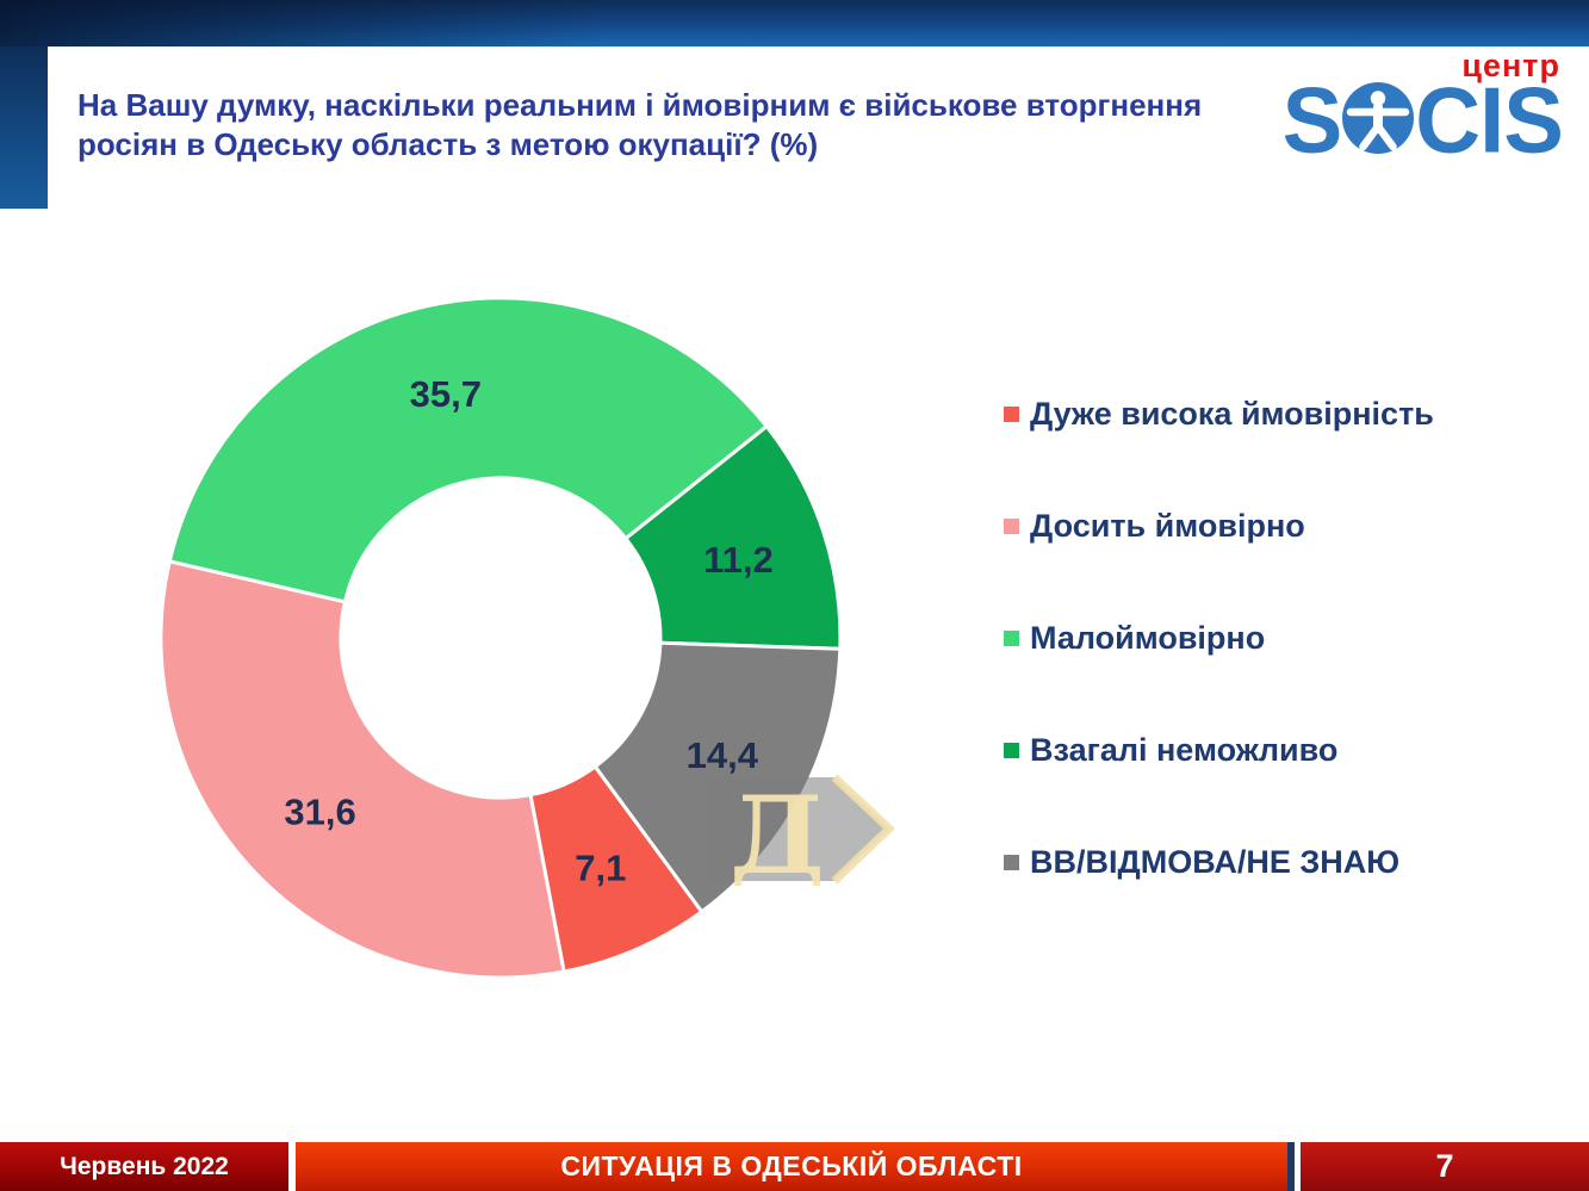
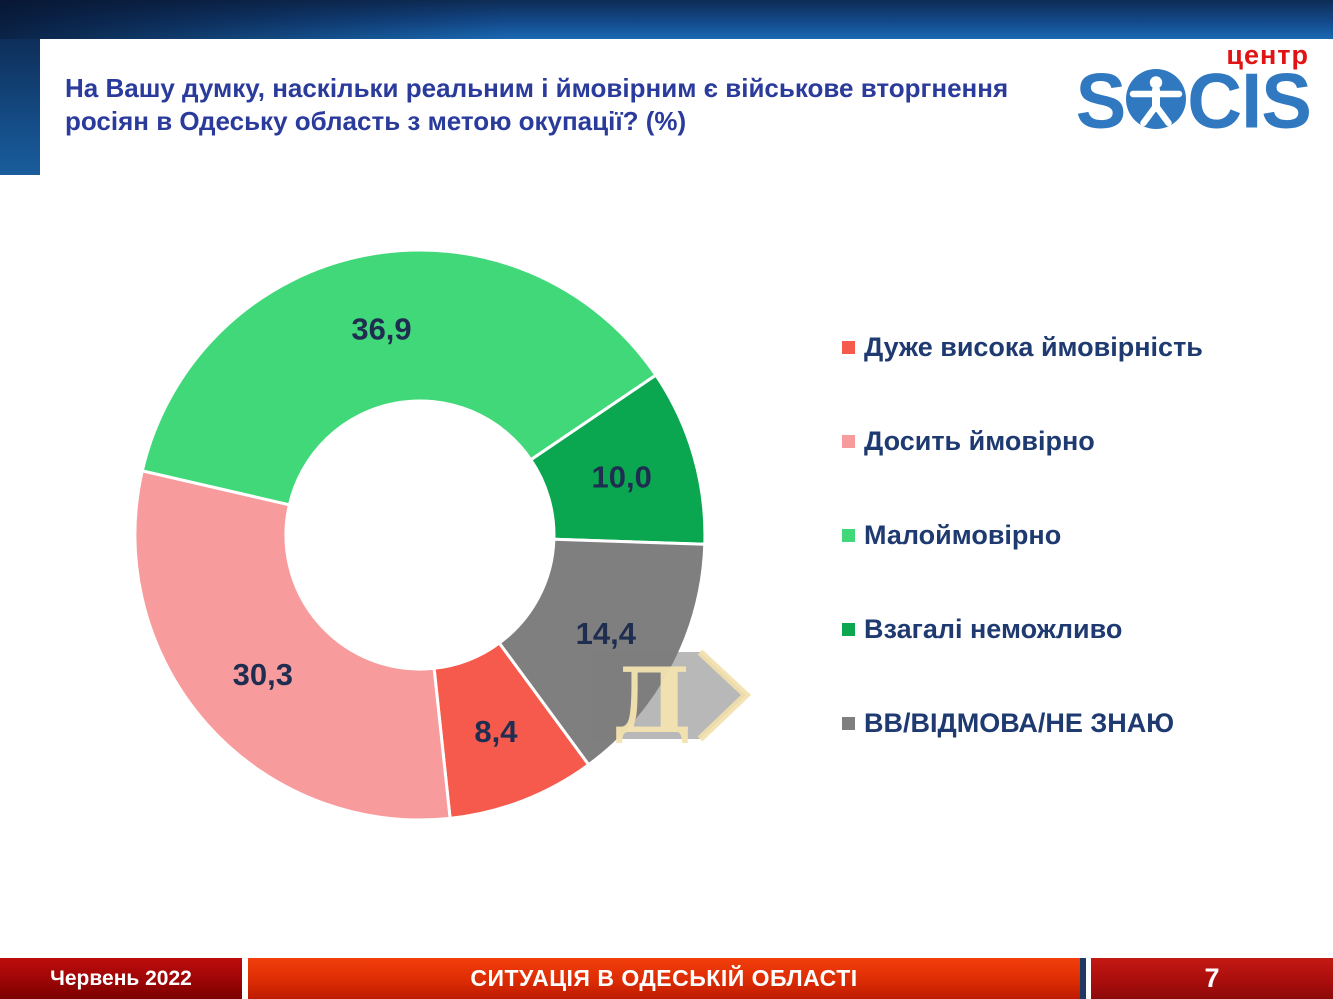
Дуже висока ймовірність: 7,1 -> 8,4
Досить ймовірно: 31,6 -> 30,3
Малоймовірно: 35,7 -> 36,9
Взагалі неможливо: 11,2 -> 10,0
